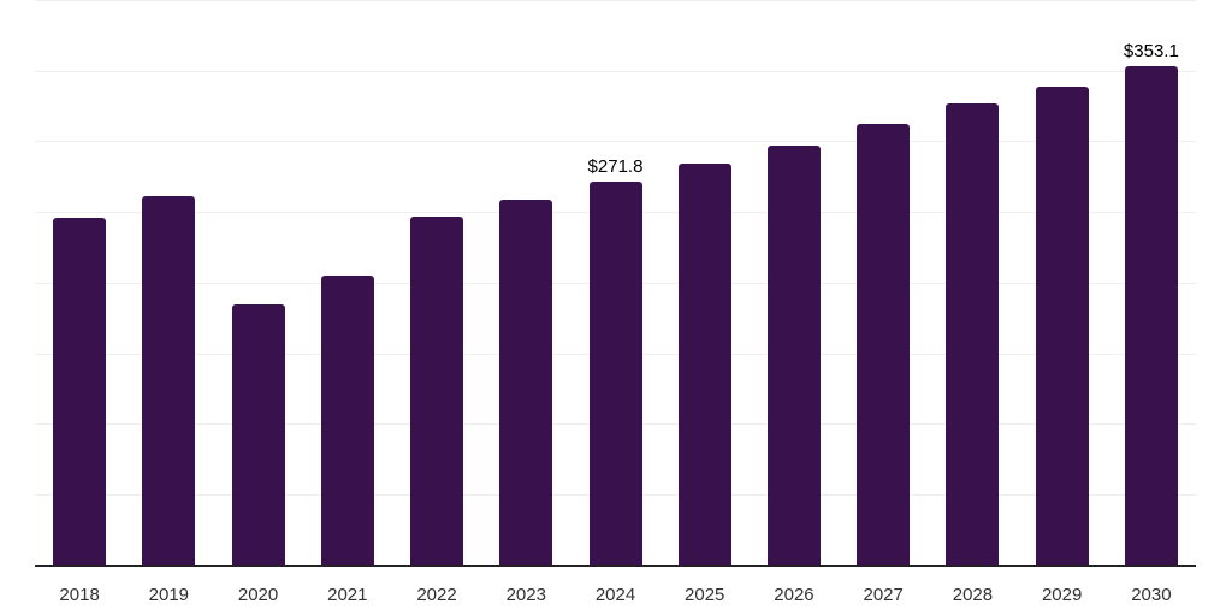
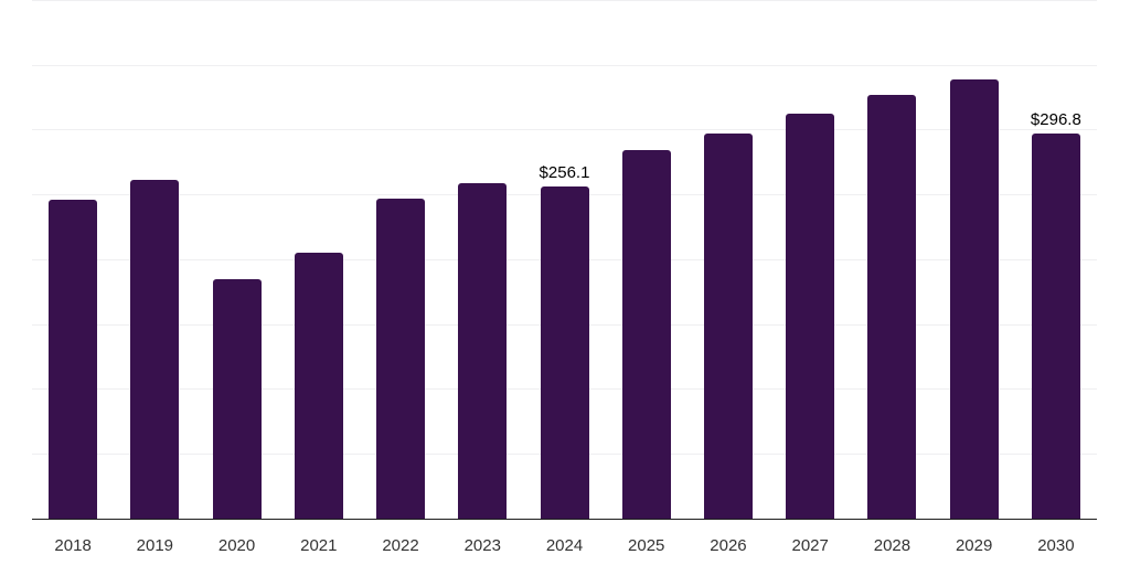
2024: $271.8 -> $256.1
2030: $353.1 -> $296.8
